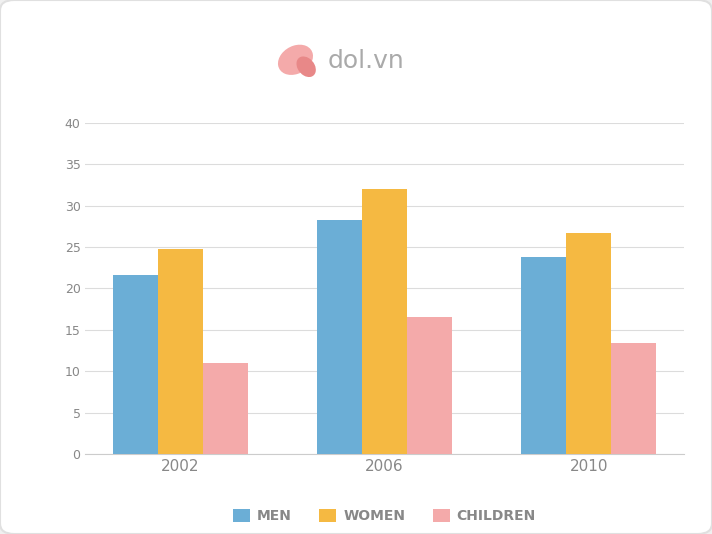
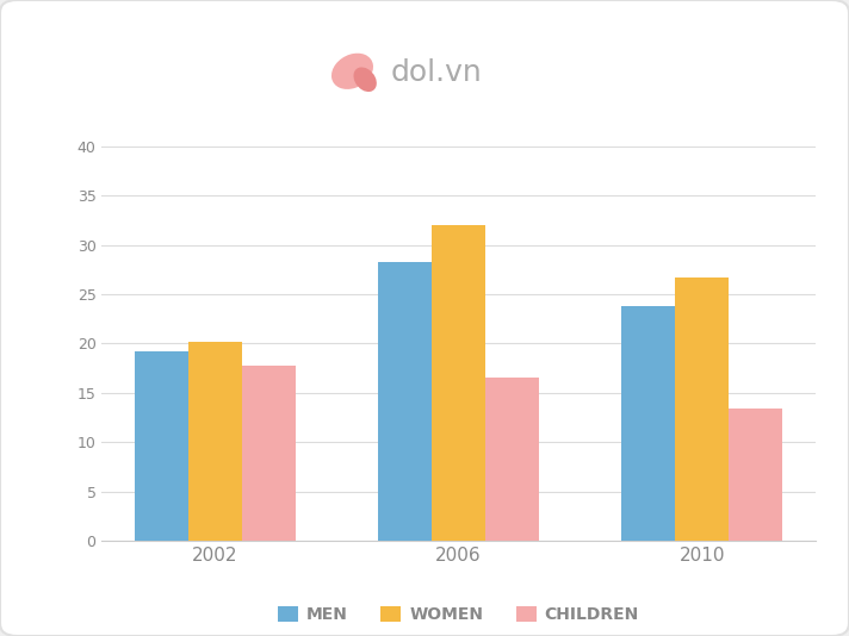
MEN/2002: 21.6 -> 19.2
WOMEN/2002: 24.8 -> 20.2
CHILDREN/2002: 11.0 -> 17.8
